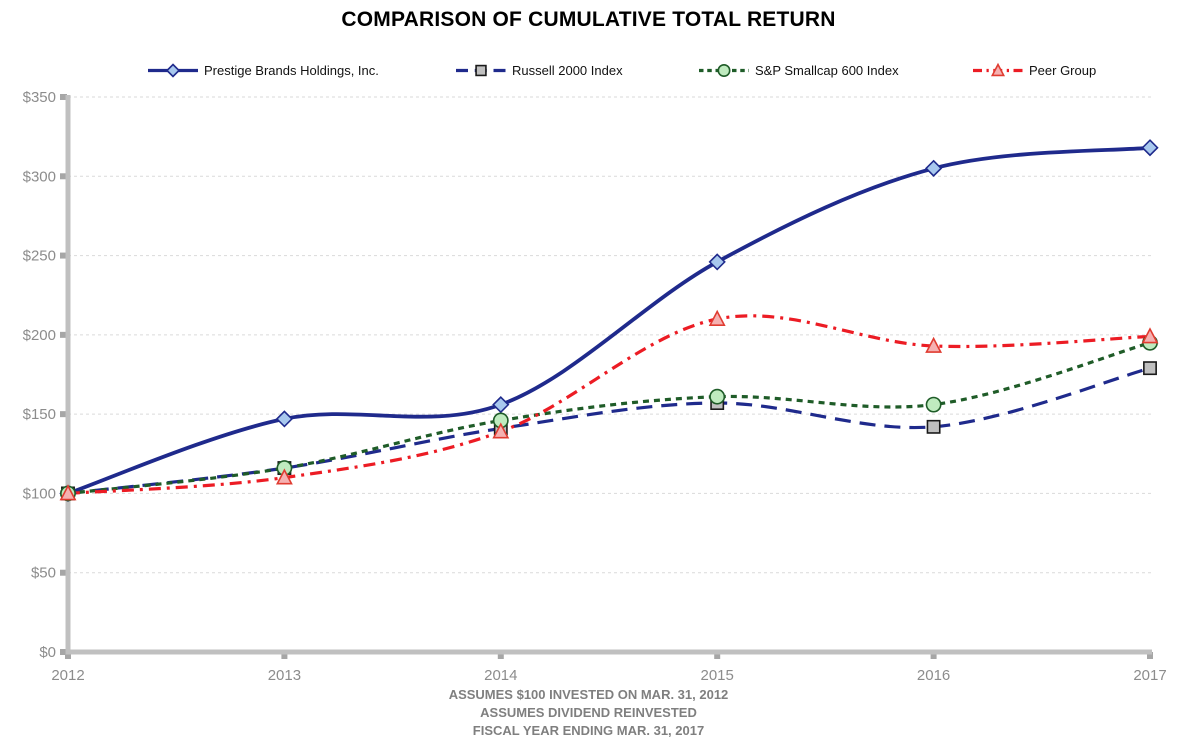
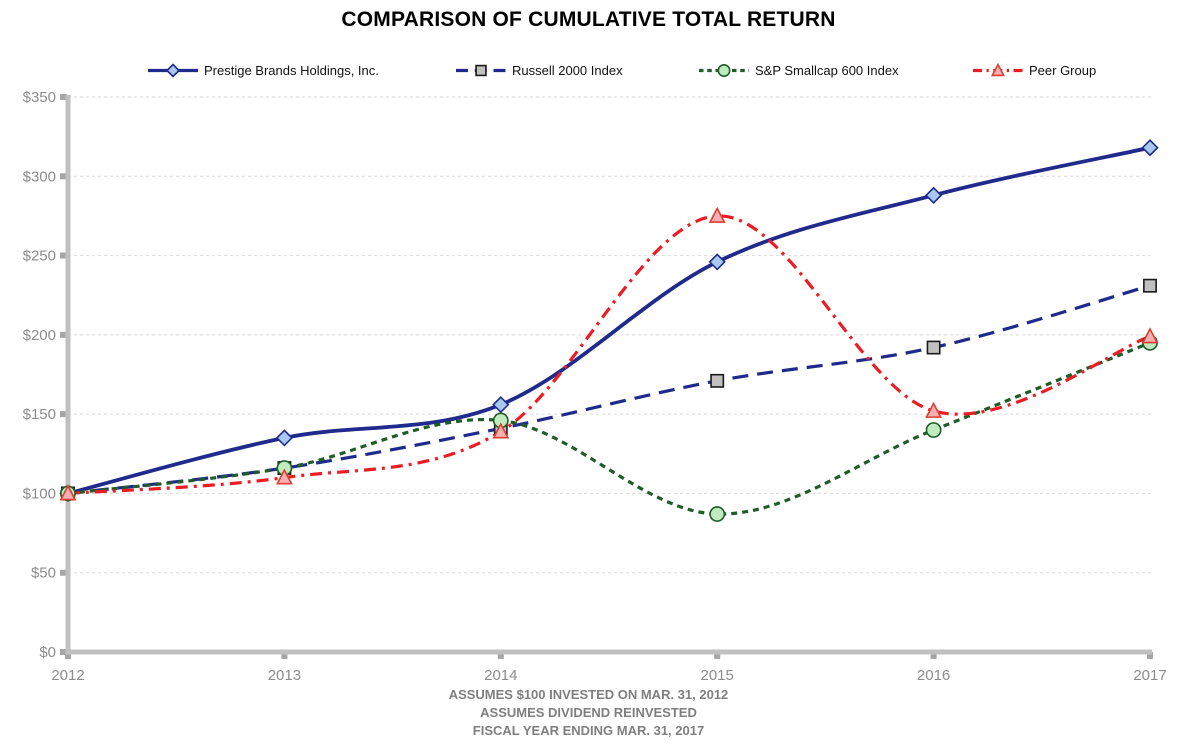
Prestige Brands Holdings, Inc./2013: $147 -> $135
Russell 2000 Index/2015: $157 -> $171
S&P Smallcap 600 Index/2015: $161 -> $87
Peer Group/2015: $210 -> $275
Prestige Brands Holdings, Inc./2016: $305 -> $288
Russell 2000 Index/2016: $142 -> $192
S&P Smallcap 600 Index/2016: $156 -> $140
Peer Group/2016: $193 -> $152
Russell 2000 Index/2017: $179 -> $231
